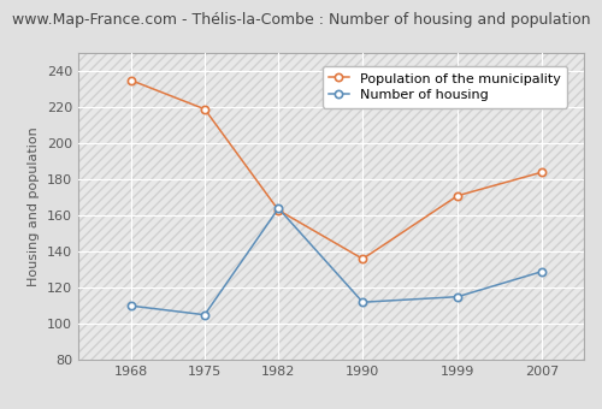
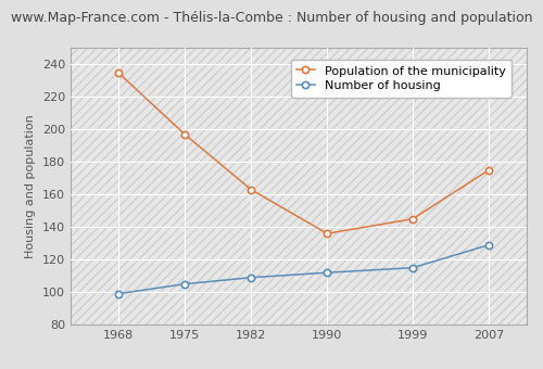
Number of housing/1968: 110 -> 99
Population of the municipality/1975: 219 -> 197
Number of housing/1982: 164 -> 109
Population of the municipality/1999: 171 -> 145
Population of the municipality/2007: 184 -> 175
